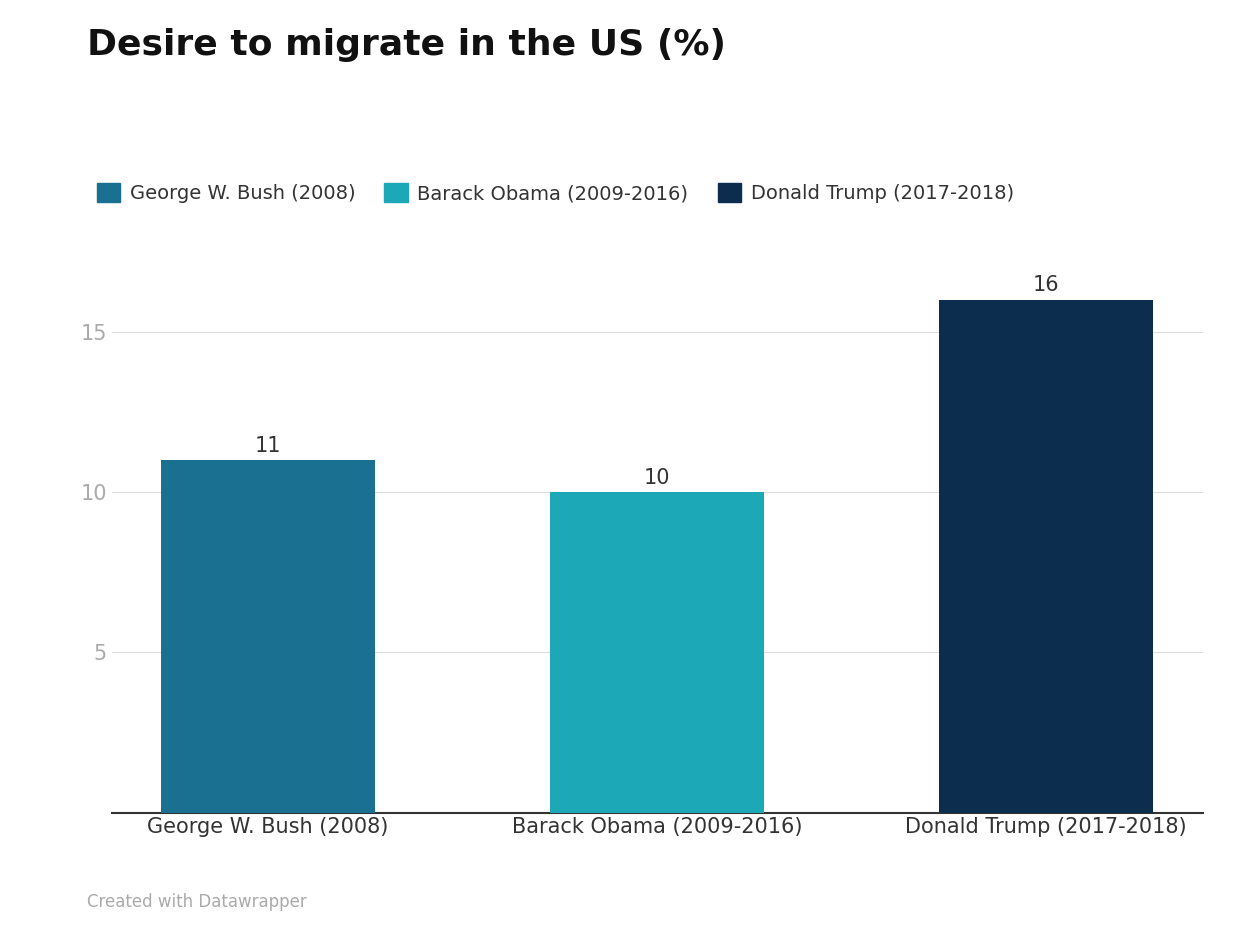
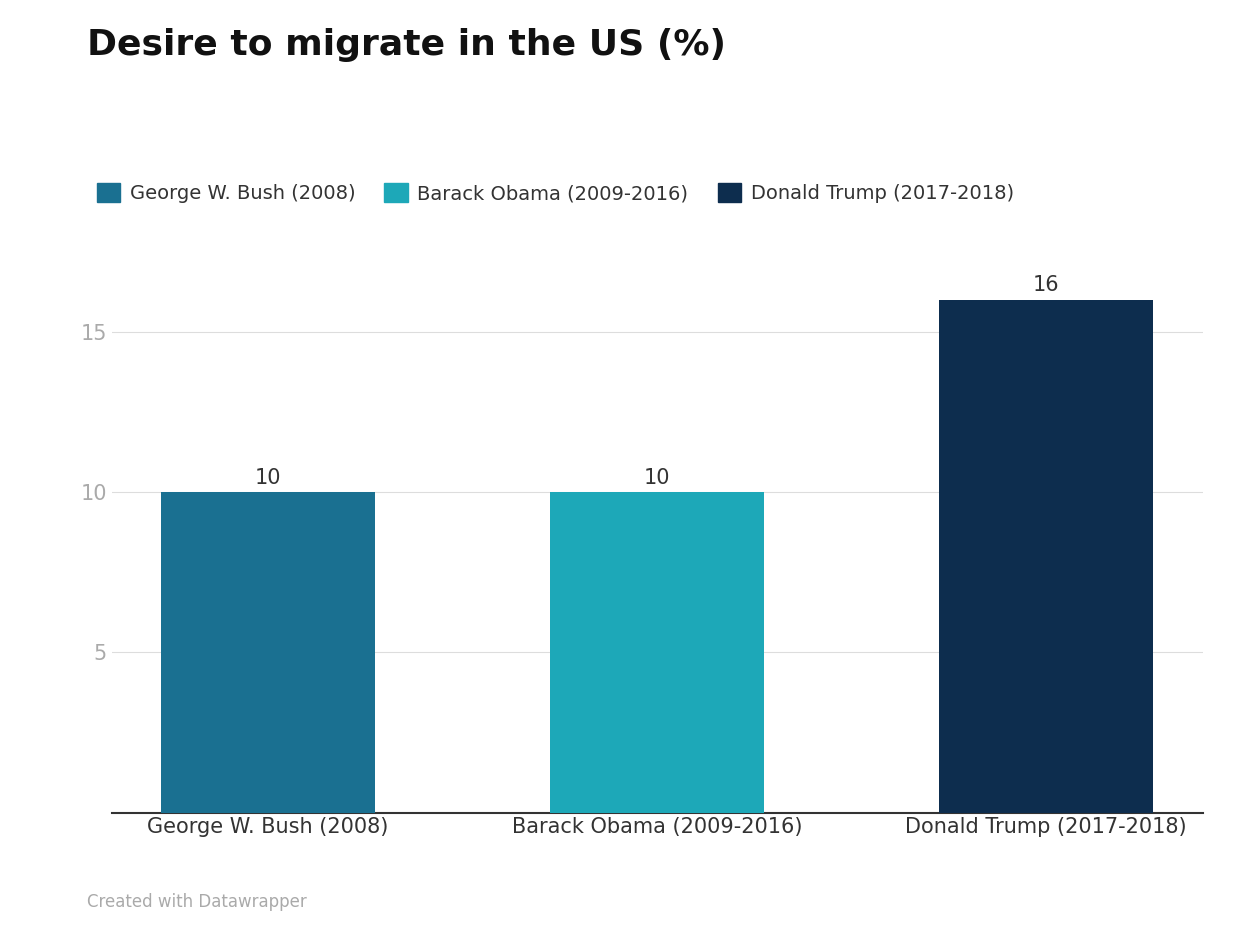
George W. Bush (2008): 11 -> 10
